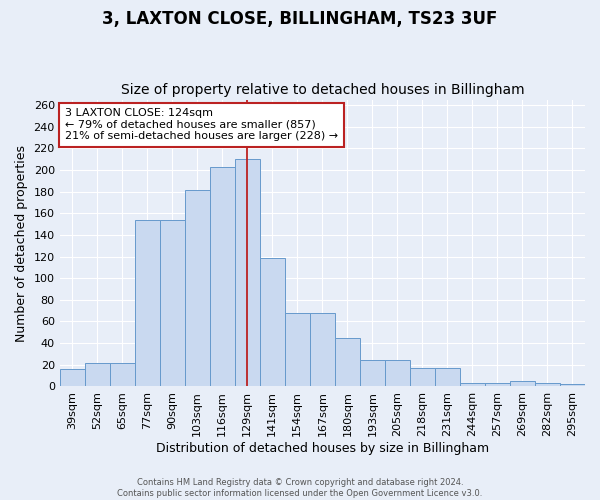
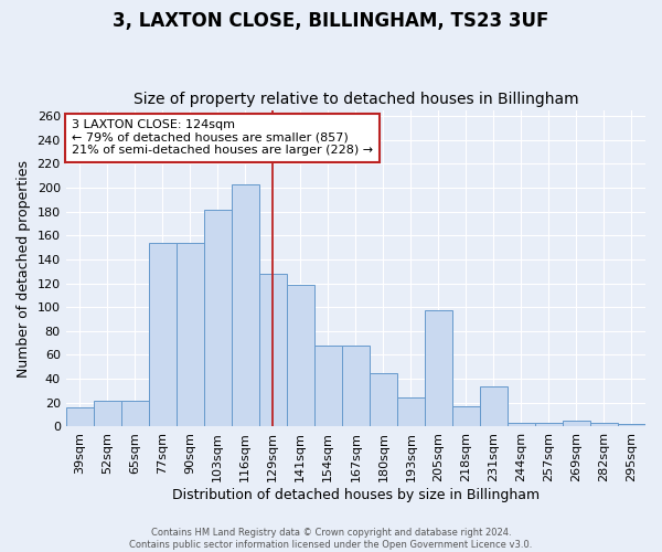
129sqm: 210 -> 128
205sqm: 24 -> 97
231sqm: 17 -> 34
